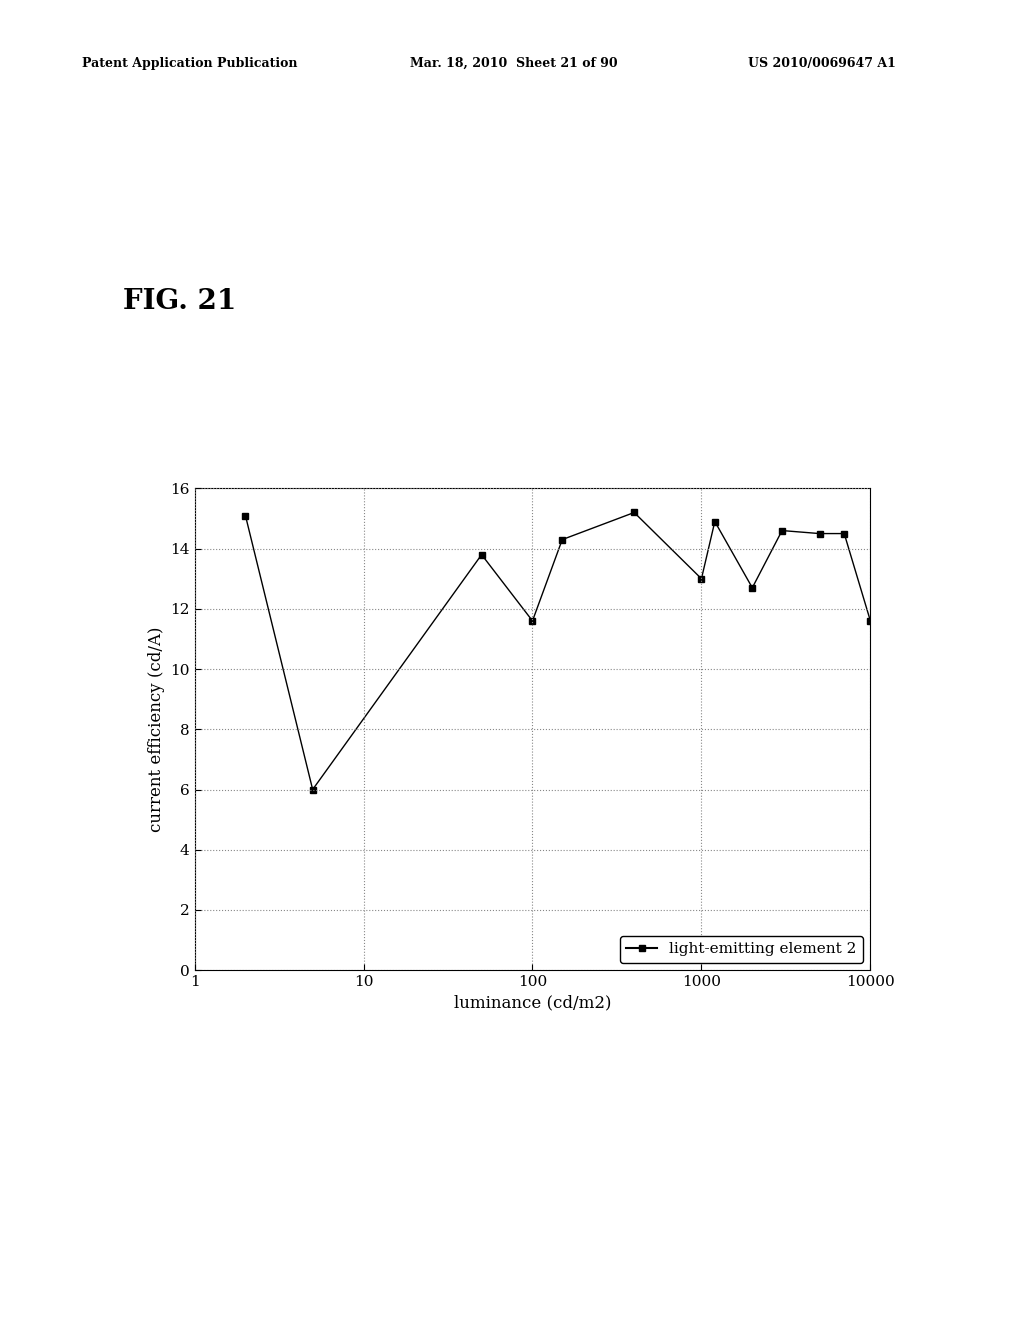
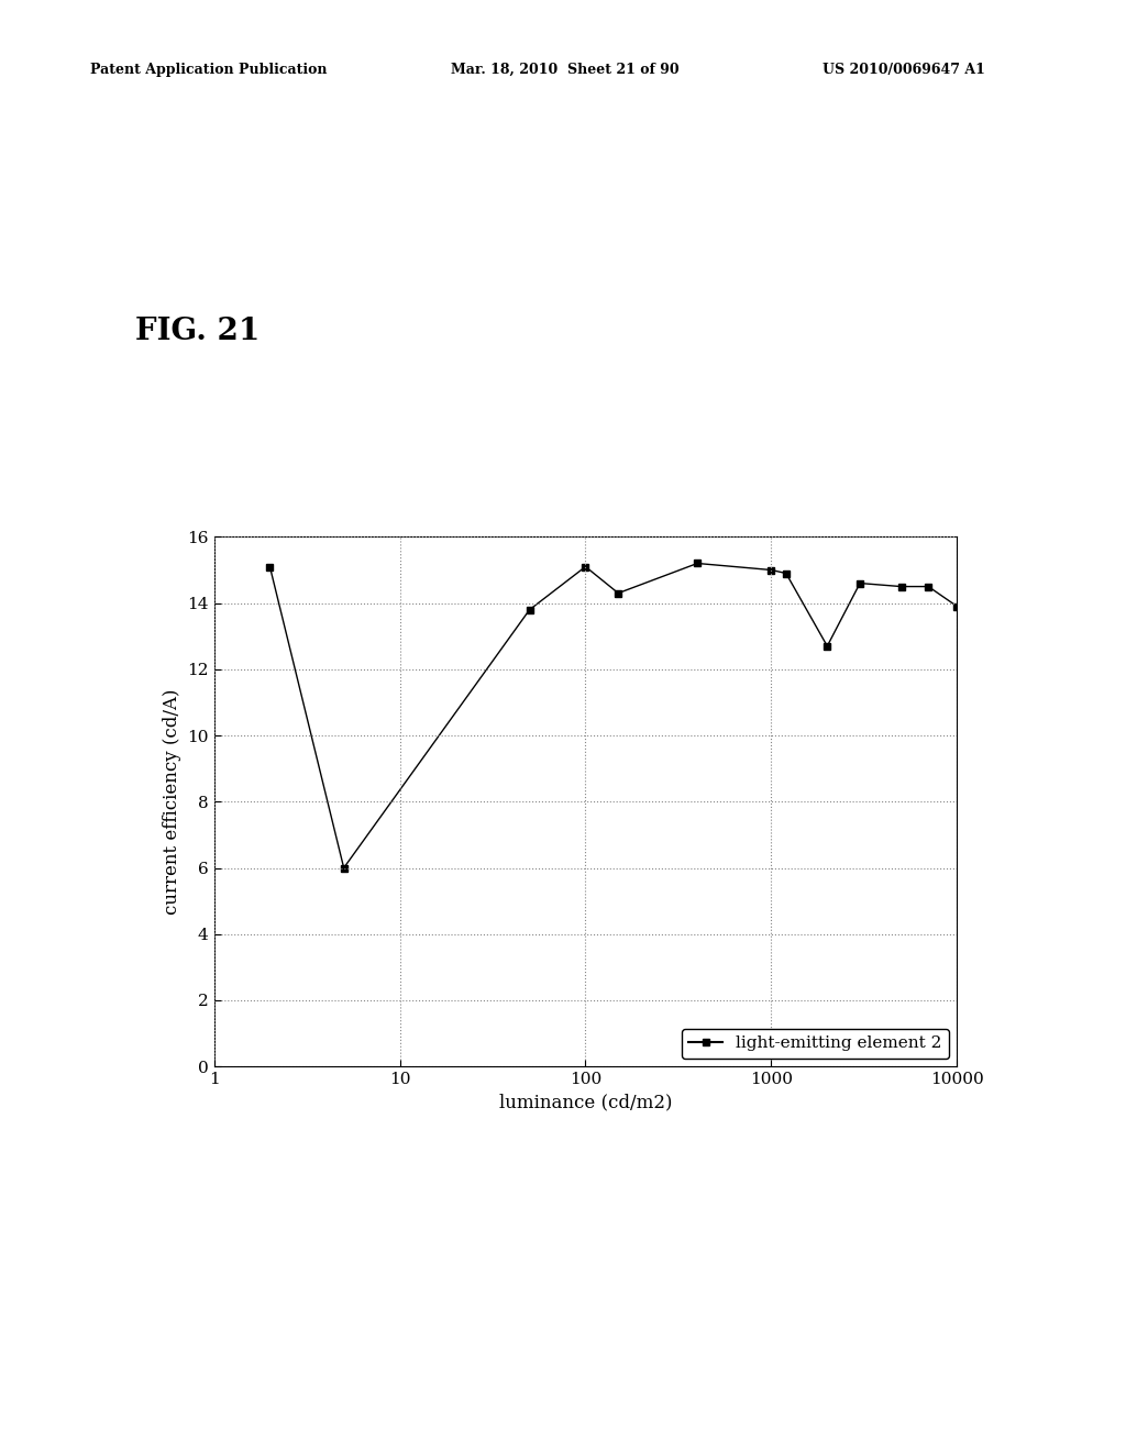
100: 11.6 -> 15.1
1000: 13.0 -> 15.0
10000: 11.6 -> 13.9
